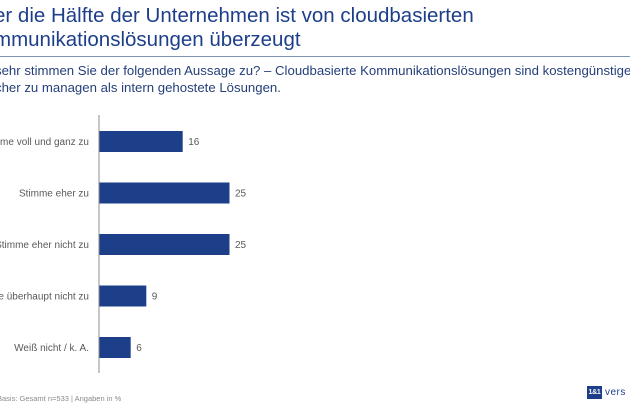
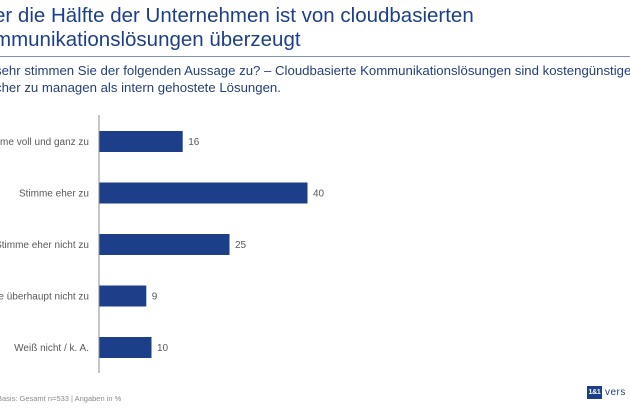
Stimme eher zu: 25 -> 40
Weiß nicht / k. A.: 6 -> 10
